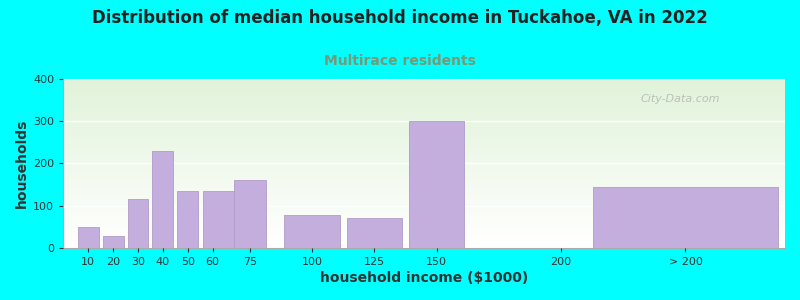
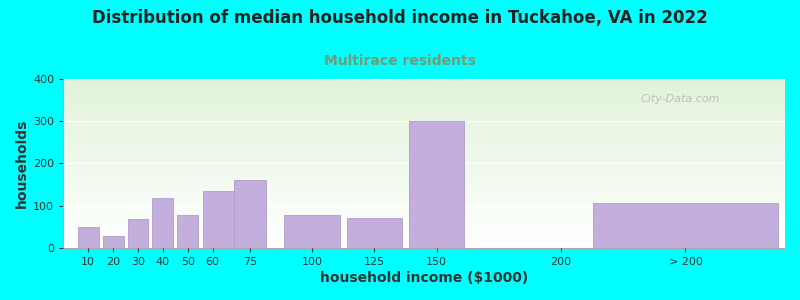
30: 115 -> 68
40: 230 -> 118
50: 135 -> 78
> 200: 145 -> 105
